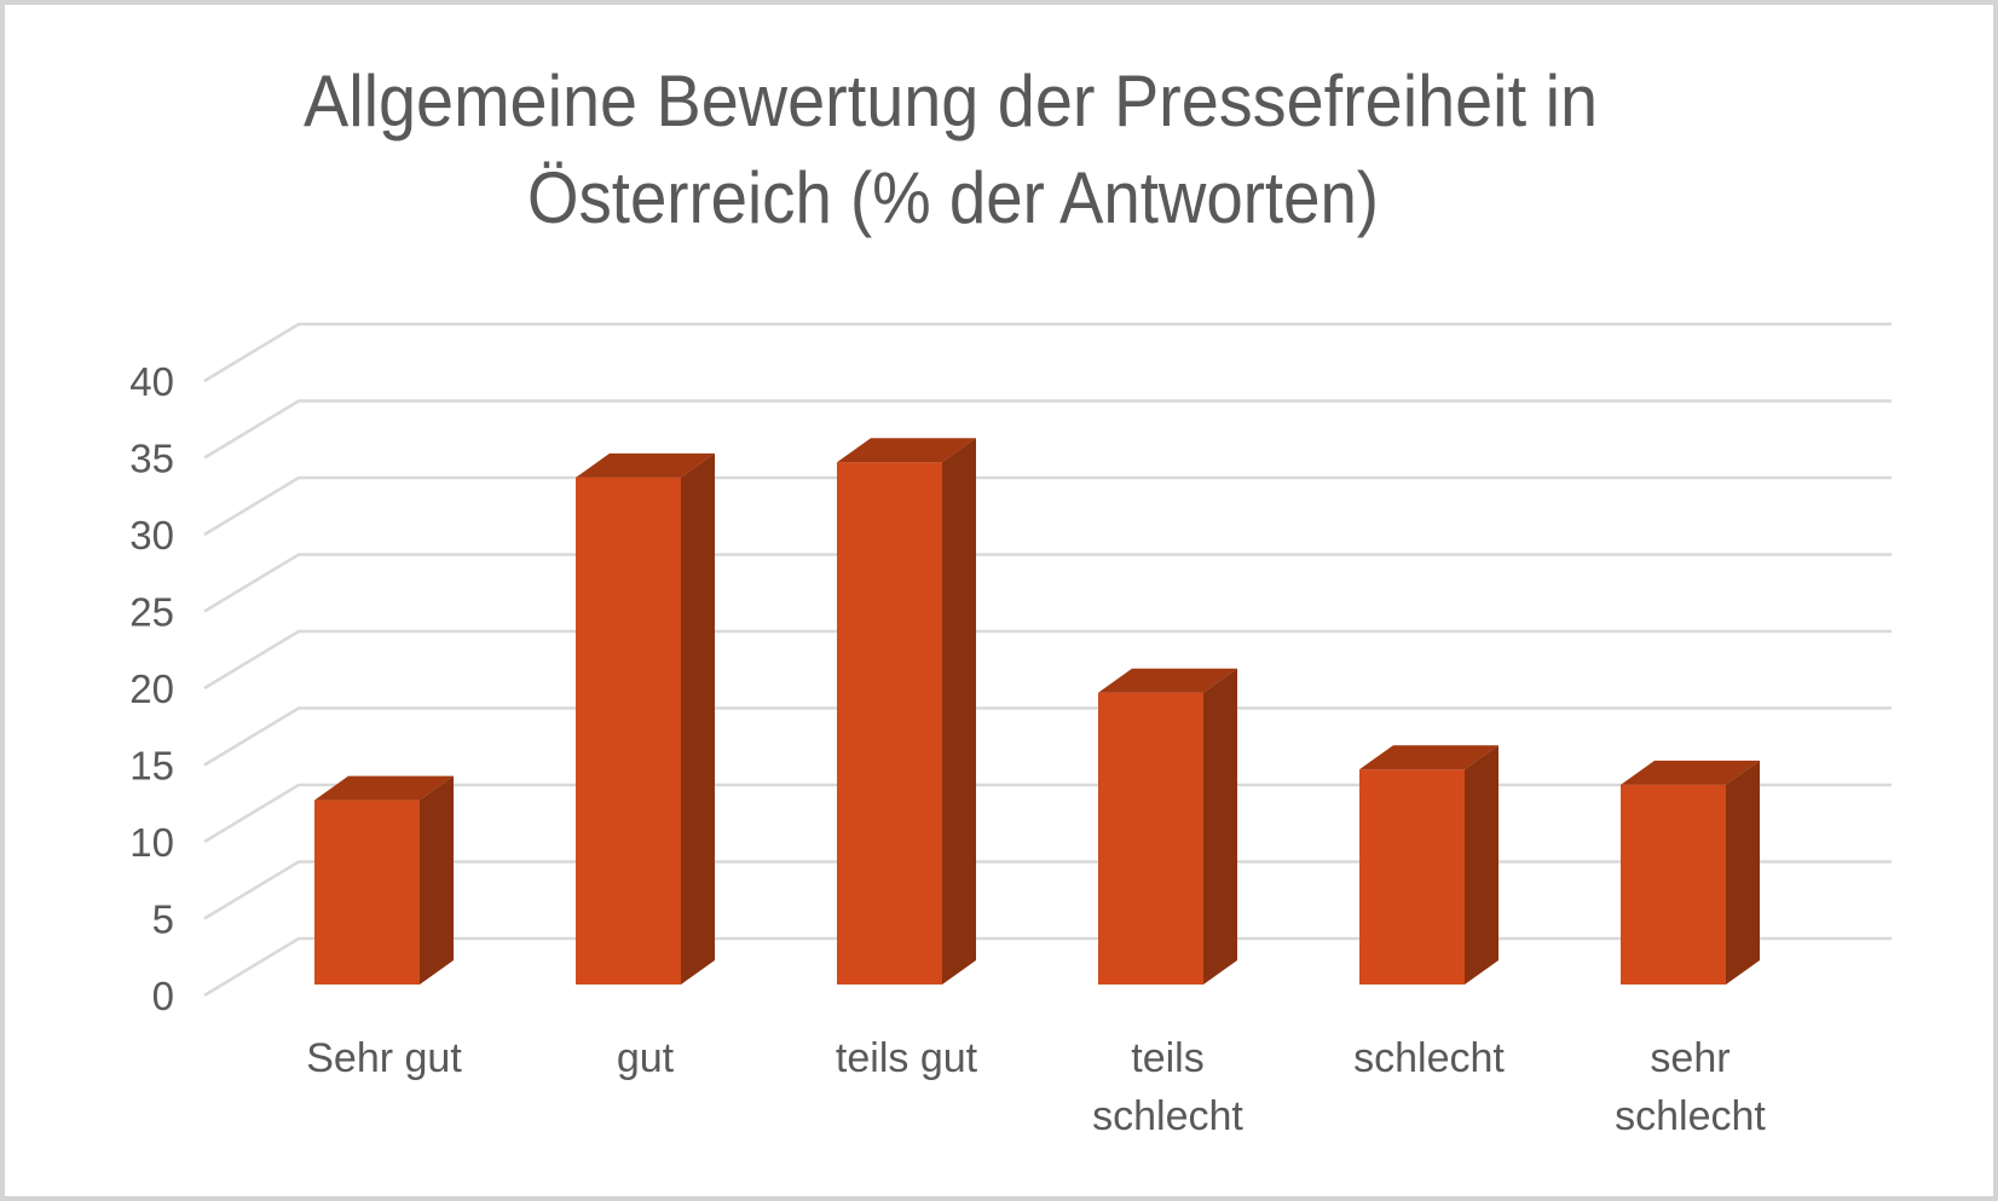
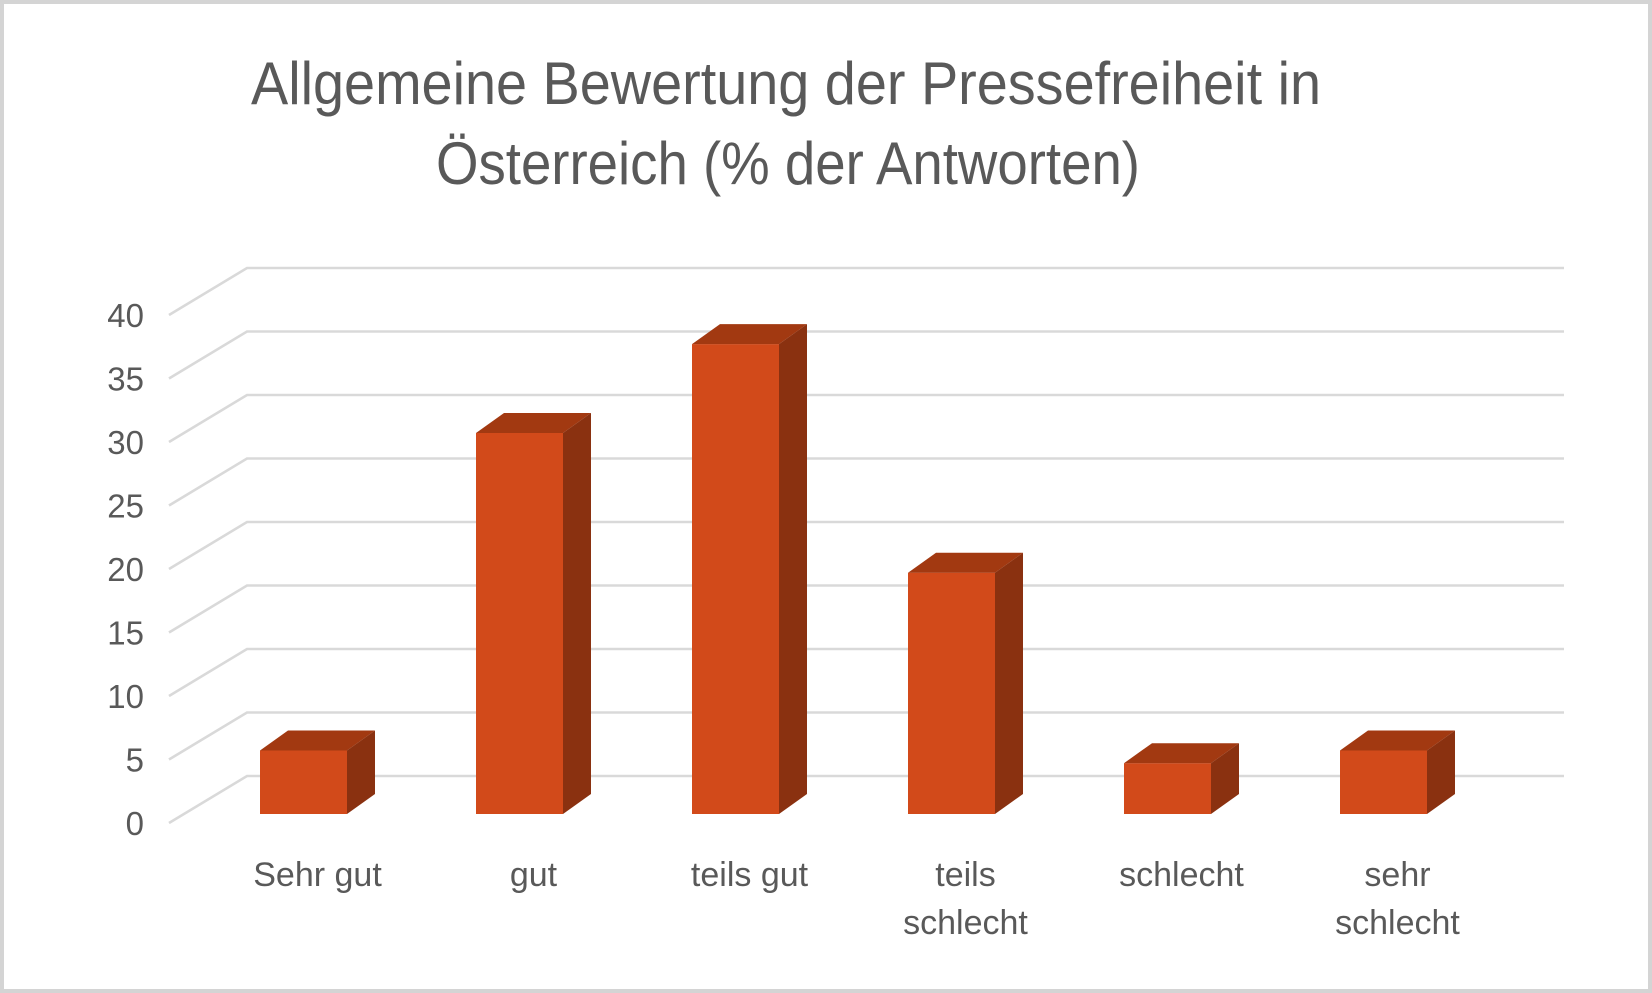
Sehr gut: 12 -> 5
gut: 33 -> 30
teils gut: 34 -> 37
schlecht: 14 -> 4
sehr schlecht: 13 -> 5
